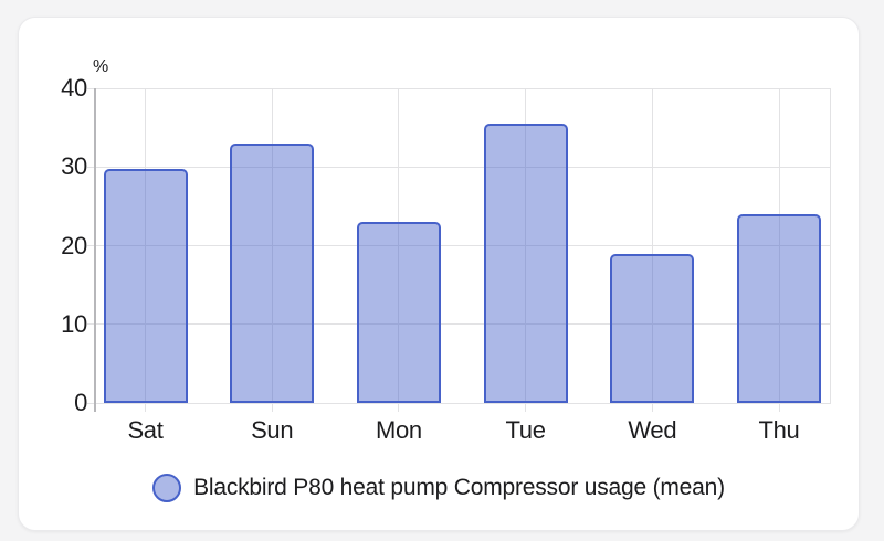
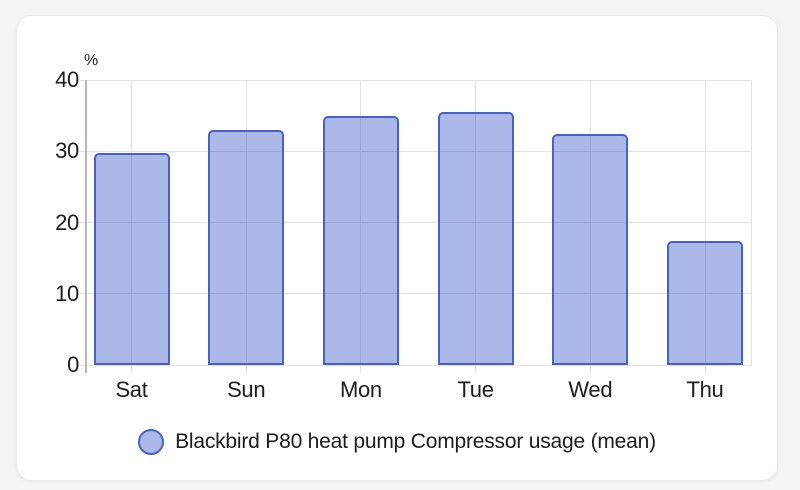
Mon: 23 -> 35
Wed: 19 -> 32
Thu: 24 -> 17
